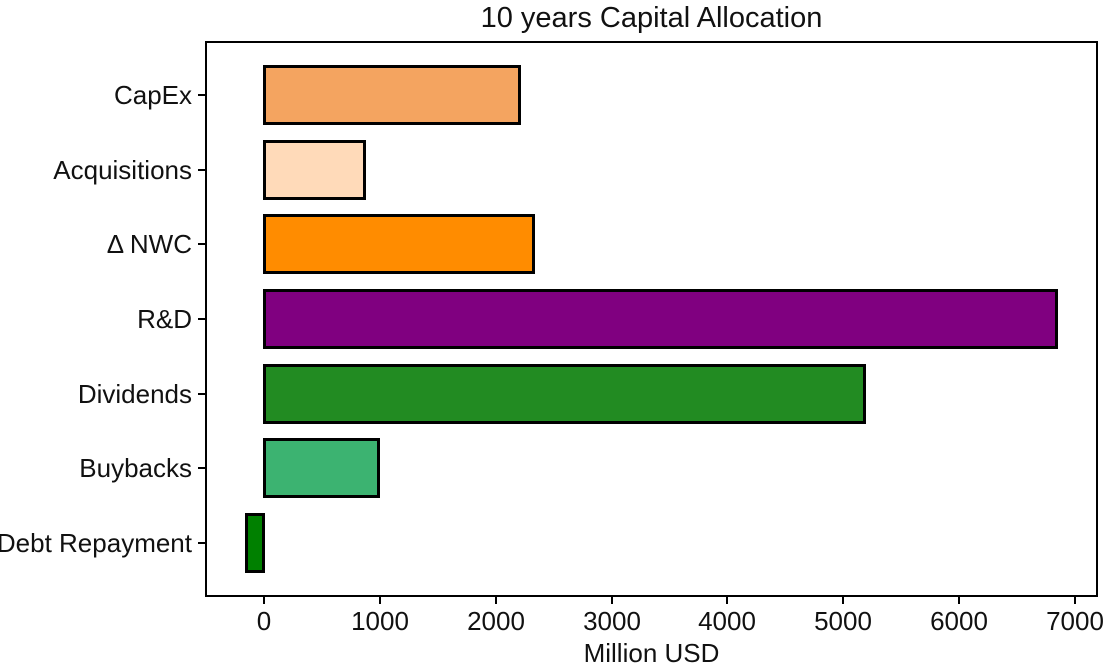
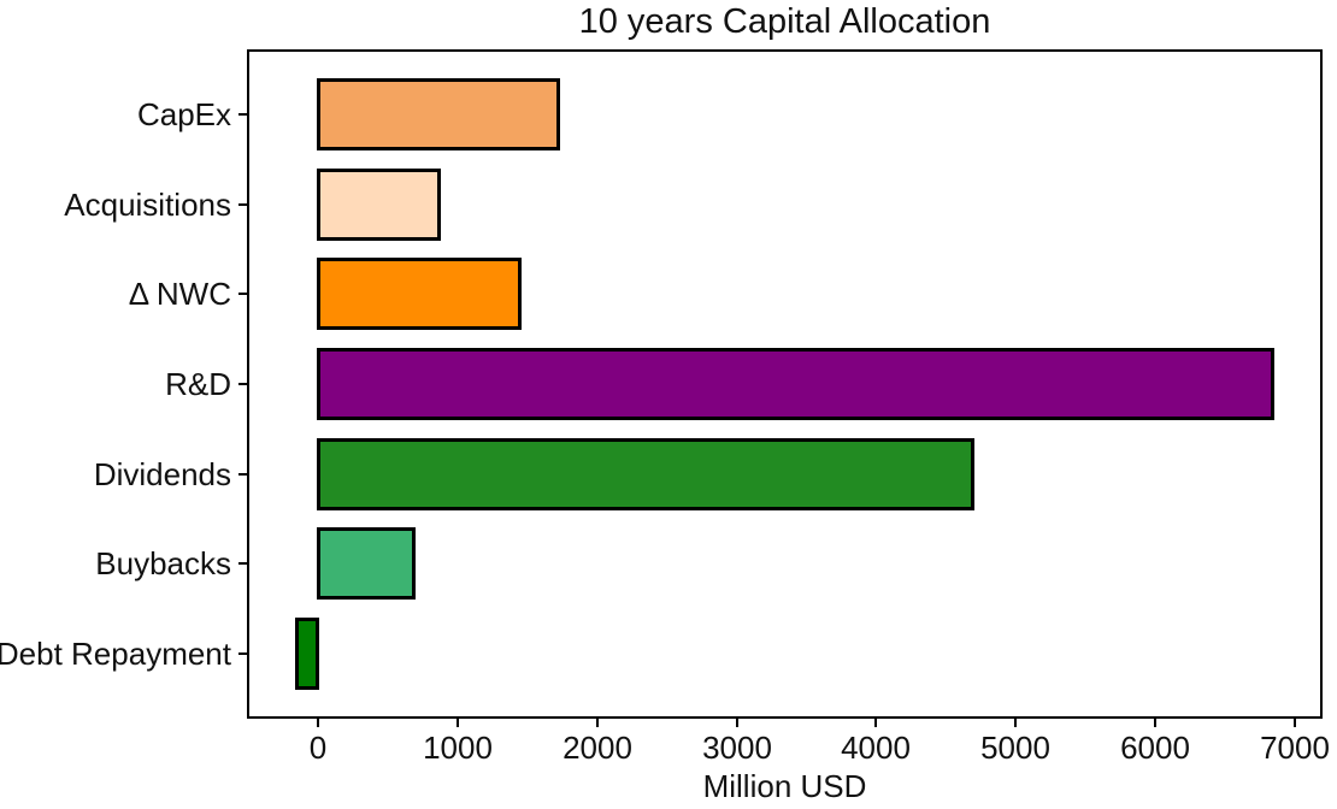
CapEx: 2210 -> 1730
Δ NWC: 2330 -> 1450
Dividends: 5190 -> 4700
Buybacks: 990 -> 690
